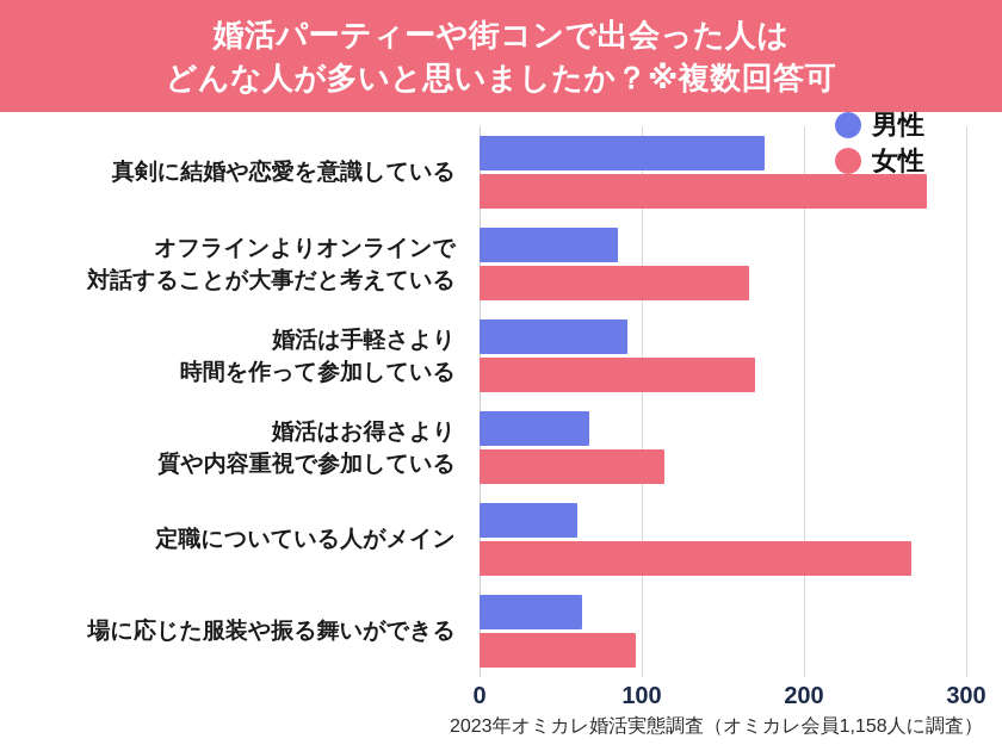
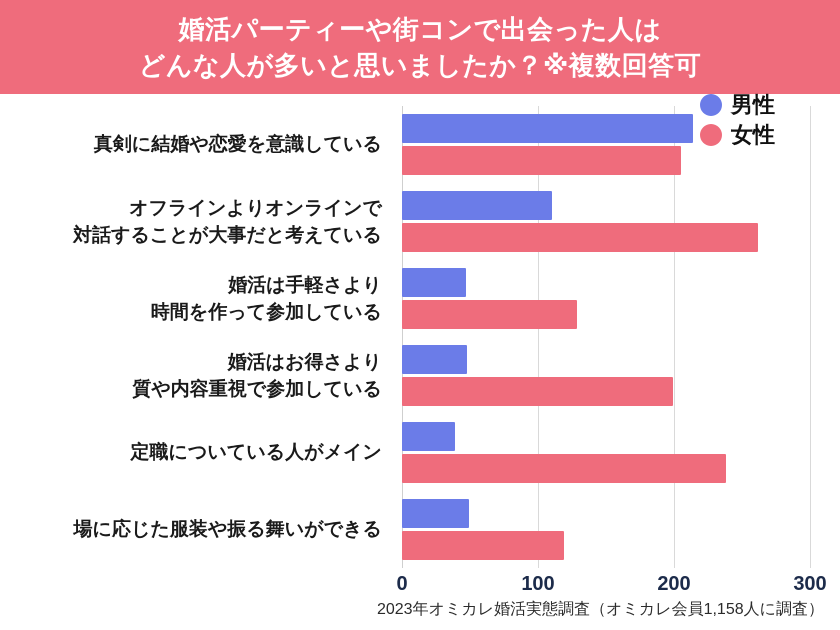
男性/真剣に結婚や恋愛を意識している: 176 -> 214
女性/真剣に結婚や恋愛を意識している: 276 -> 205
男性/オフラインよりオンラインで 対話することが大事だと考えている: 85 -> 110
女性/オフラインよりオンラインで 対話することが大事だと考えている: 166 -> 262
男性/婚活は手軽さより 時間を作って参加している: 91 -> 47
女性/婚活は手軽さより 時間を作って参加している: 170 -> 129
男性/婚活はお得さより 質や内容重視で参加している: 68 -> 48
女性/婚活はお得さより 質や内容重視で参加している: 114 -> 199
男性/定職についている人がメイン: 60 -> 39
女性/定職についている人がメイン: 266 -> 238
男性/場に応じた服装や振る舞いができる: 63 -> 49
女性/場に応じた服装や振る舞いができる: 96 -> 119
